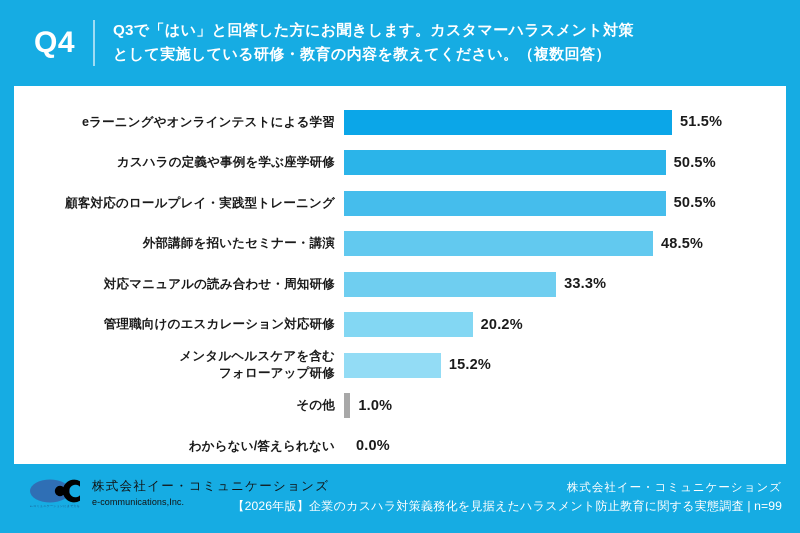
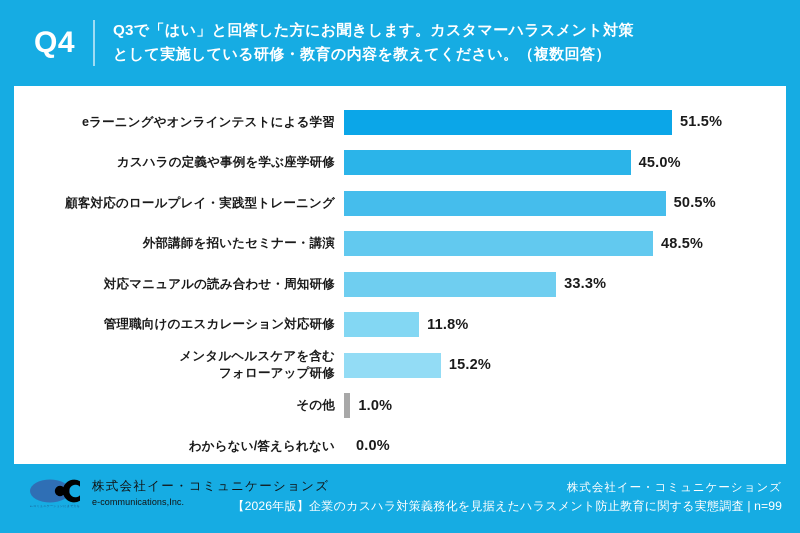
カスハラの定義や事例を学ぶ座学研修: 50.5% -> 45.0%
管理職向けのエスカレーション対応研修: 20.2% -> 11.8%
